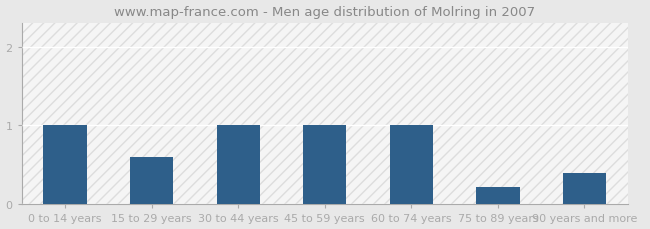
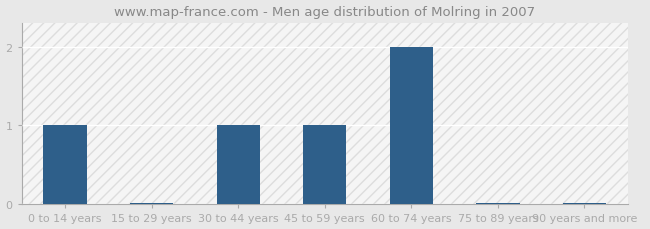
15 to 29 years: 0.60 -> 0.02
60 to 74 years: 1.00 -> 2.00
75 to 89 years: 0.22 -> 0.02
90 years and more: 0.40 -> 0.02
